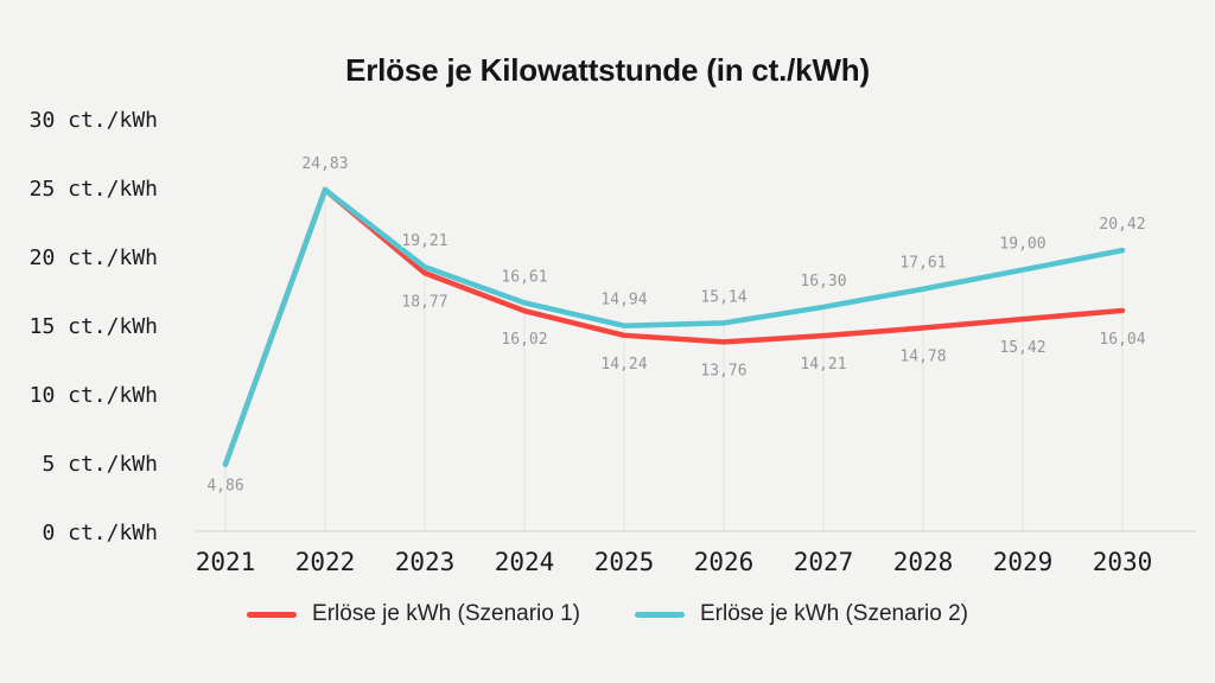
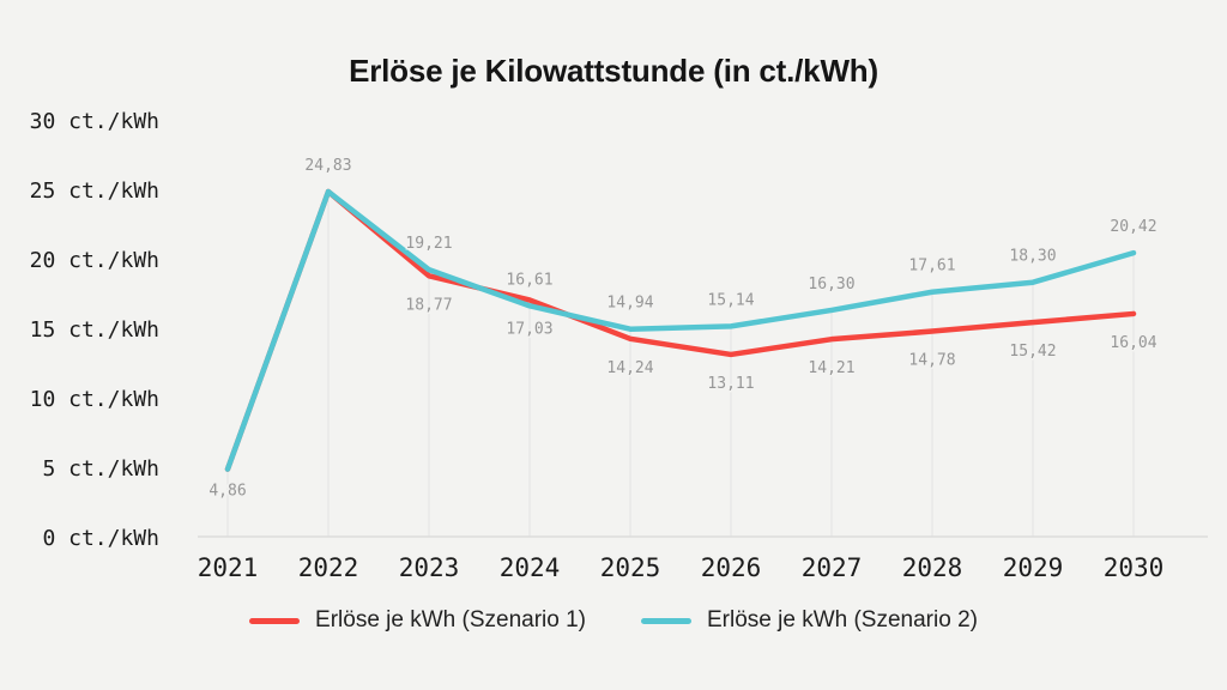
Erlöse je kWh (Szenario 1)/2024: 16,02 -> 17,03
Erlöse je kWh (Szenario 1)/2026: 13,76 -> 13,11
Erlöse je kWh (Szenario 2)/2029: 19,00 -> 18,30
